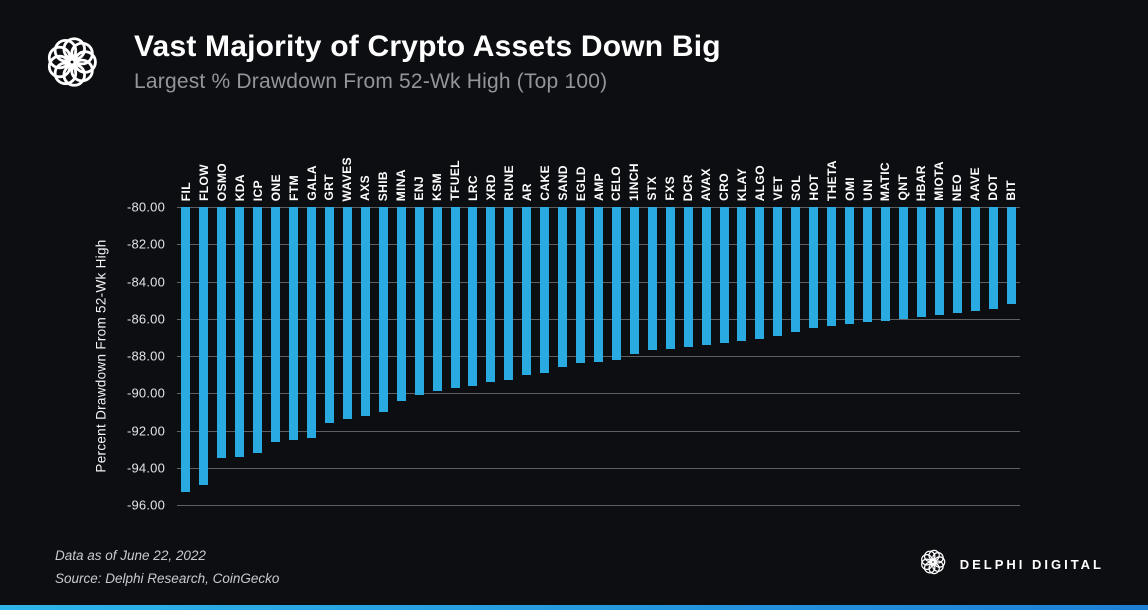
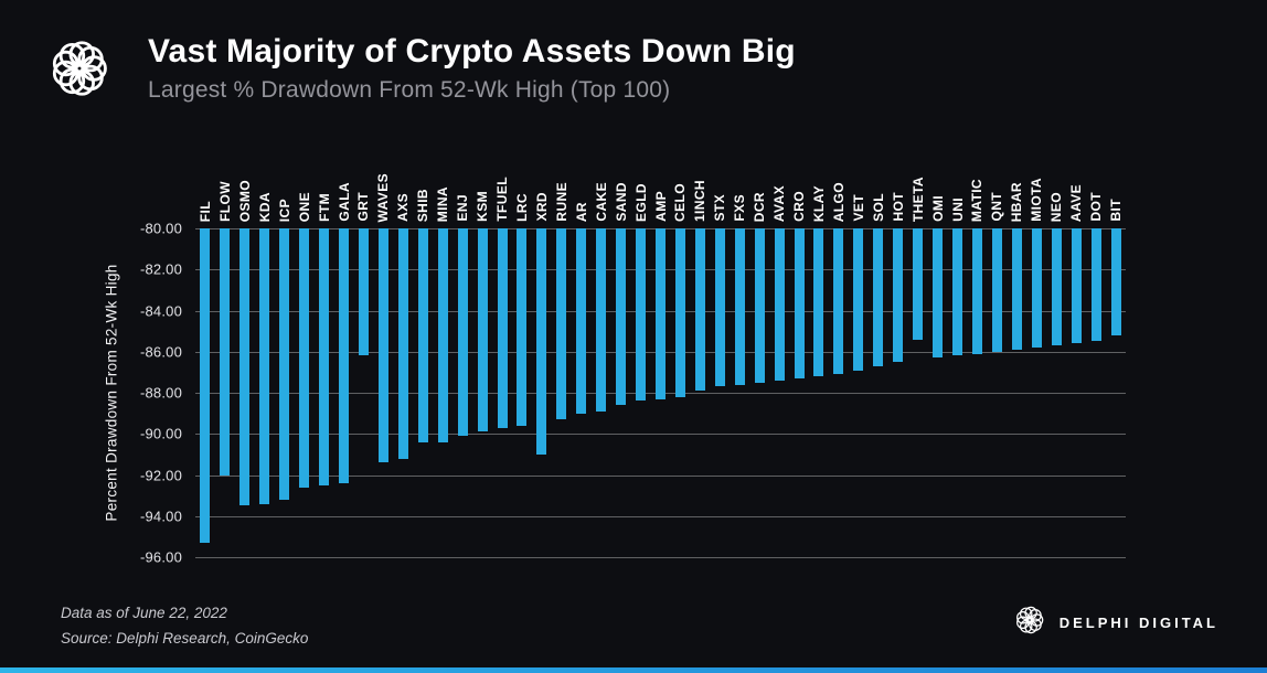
FLOW: -94.9 -> -92.0
GRT: -91.6 -> -86.2
SHIB: -91.0 -> -90.4
XRD: -89.4 -> -91.0
THETA: -86.4 -> -85.4
